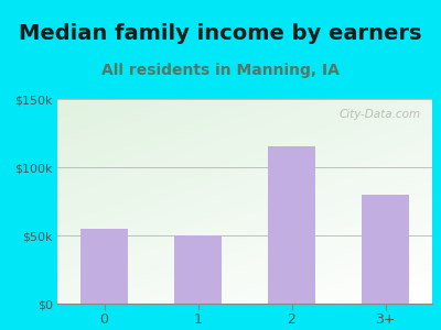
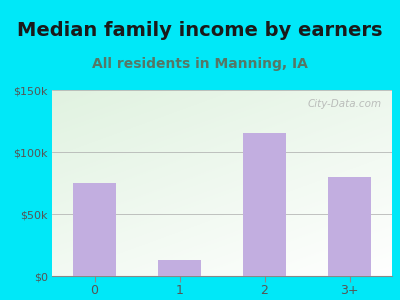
0: $55k -> $75k
1: $50k -> $13k
